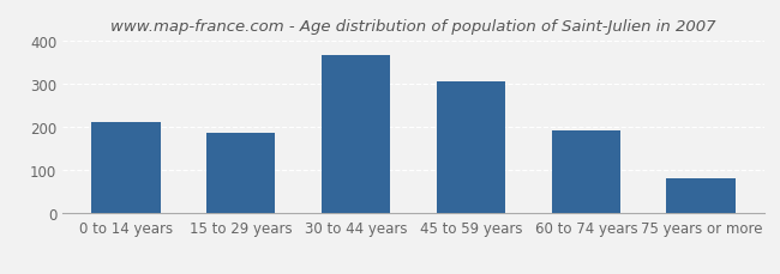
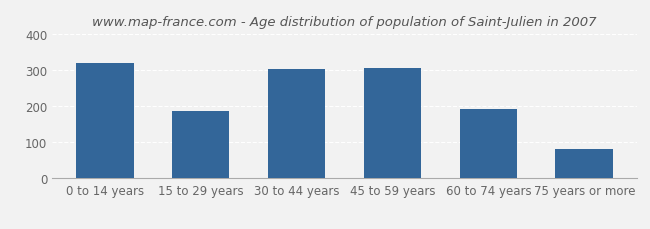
0 to 14 years: 210 -> 318
30 to 44 years: 365 -> 301
